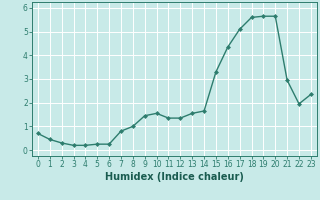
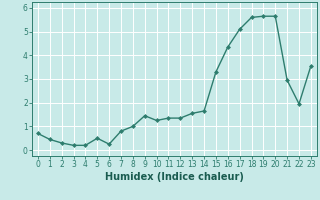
5: 0.25 -> 0.50
10: 1.55 -> 1.25
23: 2.35 -> 3.55
